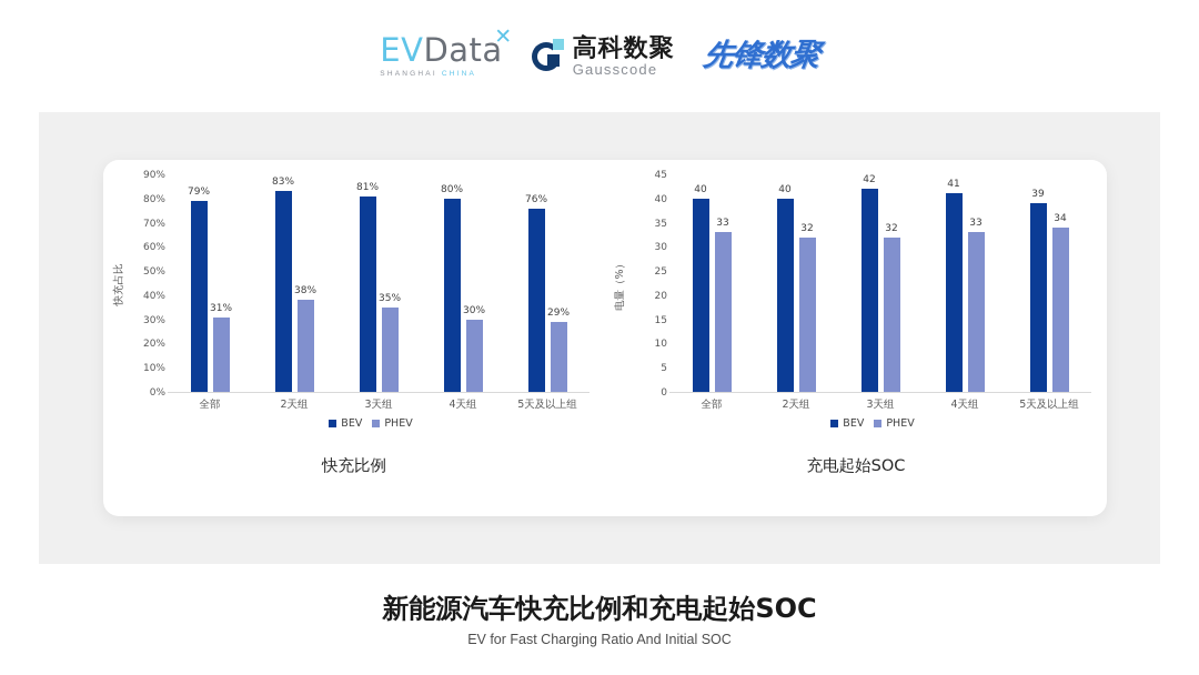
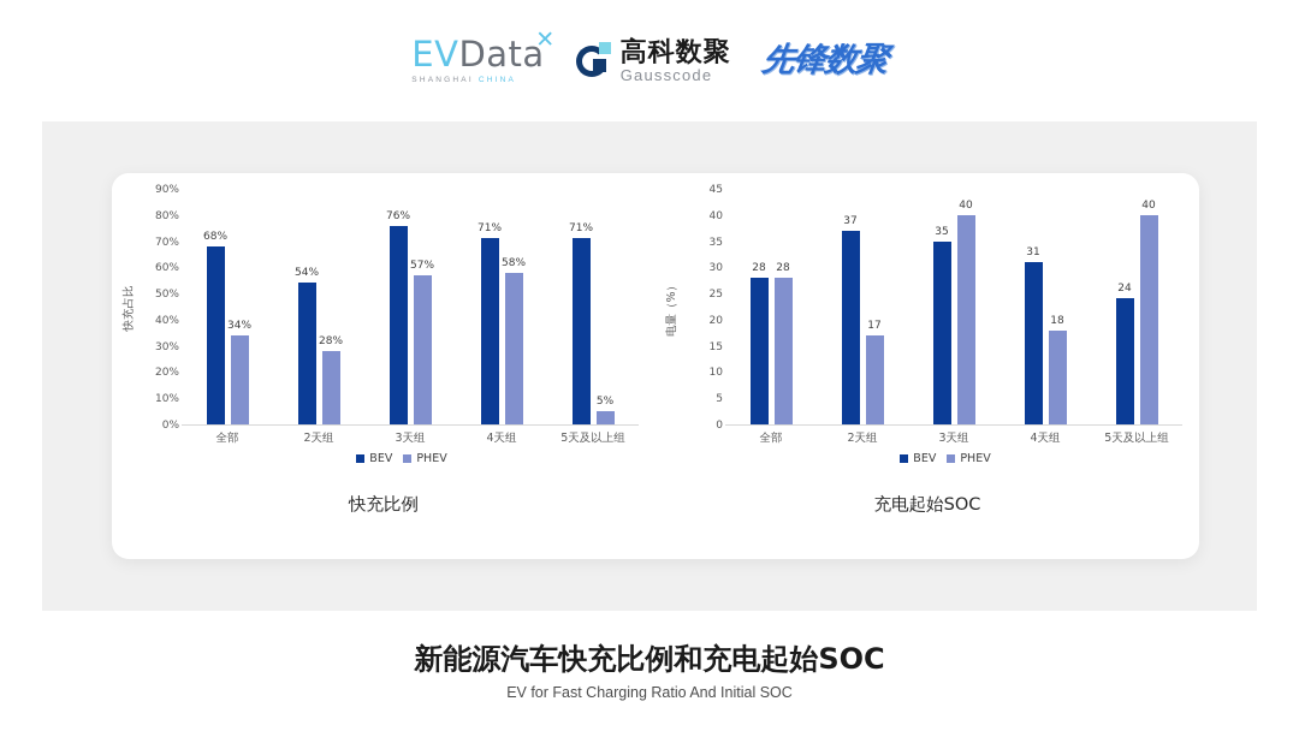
快充比例/BEV/全部: 79% -> 68%
快充比例/PHEV/全部: 31% -> 34%
快充比例/BEV/2天组: 83% -> 54%
快充比例/PHEV/2天组: 38% -> 28%
快充比例/BEV/3天组: 81% -> 76%
快充比例/PHEV/3天组: 35% -> 57%
快充比例/BEV/4天组: 80% -> 71%
快充比例/PHEV/4天组: 30% -> 58%
快充比例/BEV/5天及以上组: 76% -> 71%
快充比例/PHEV/5天及以上组: 29% -> 5%
充电起始SOC/BEV/全部: 40 -> 28
充电起始SOC/PHEV/全部: 33 -> 28
充电起始SOC/BEV/2天组: 40 -> 37
充电起始SOC/PHEV/2天组: 32 -> 17
充电起始SOC/BEV/3天组: 42 -> 35
充电起始SOC/PHEV/3天组: 32 -> 40
充电起始SOC/BEV/4天组: 41 -> 31
充电起始SOC/PHEV/4天组: 33 -> 18
充电起始SOC/BEV/5天及以上组: 39 -> 24
充电起始SOC/PHEV/5天及以上组: 34 -> 40
